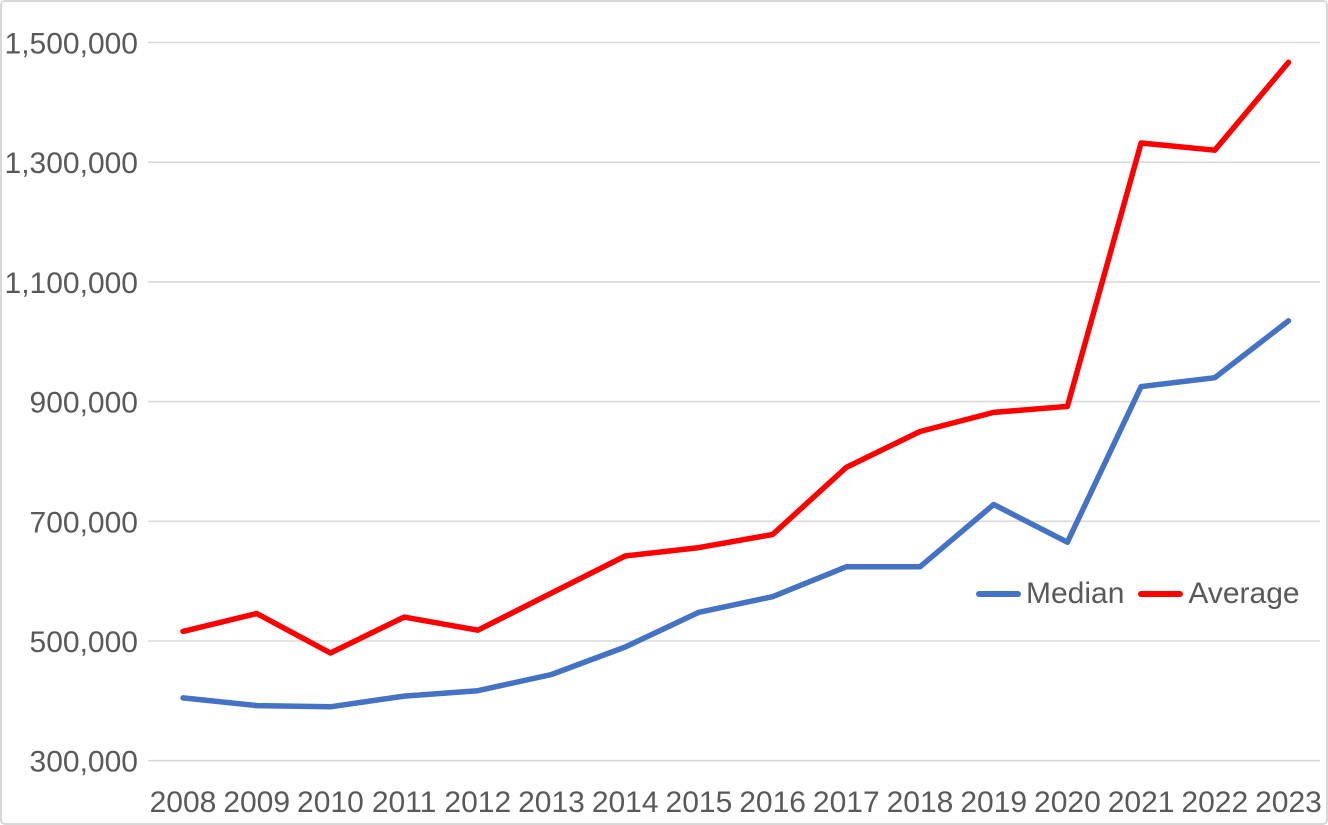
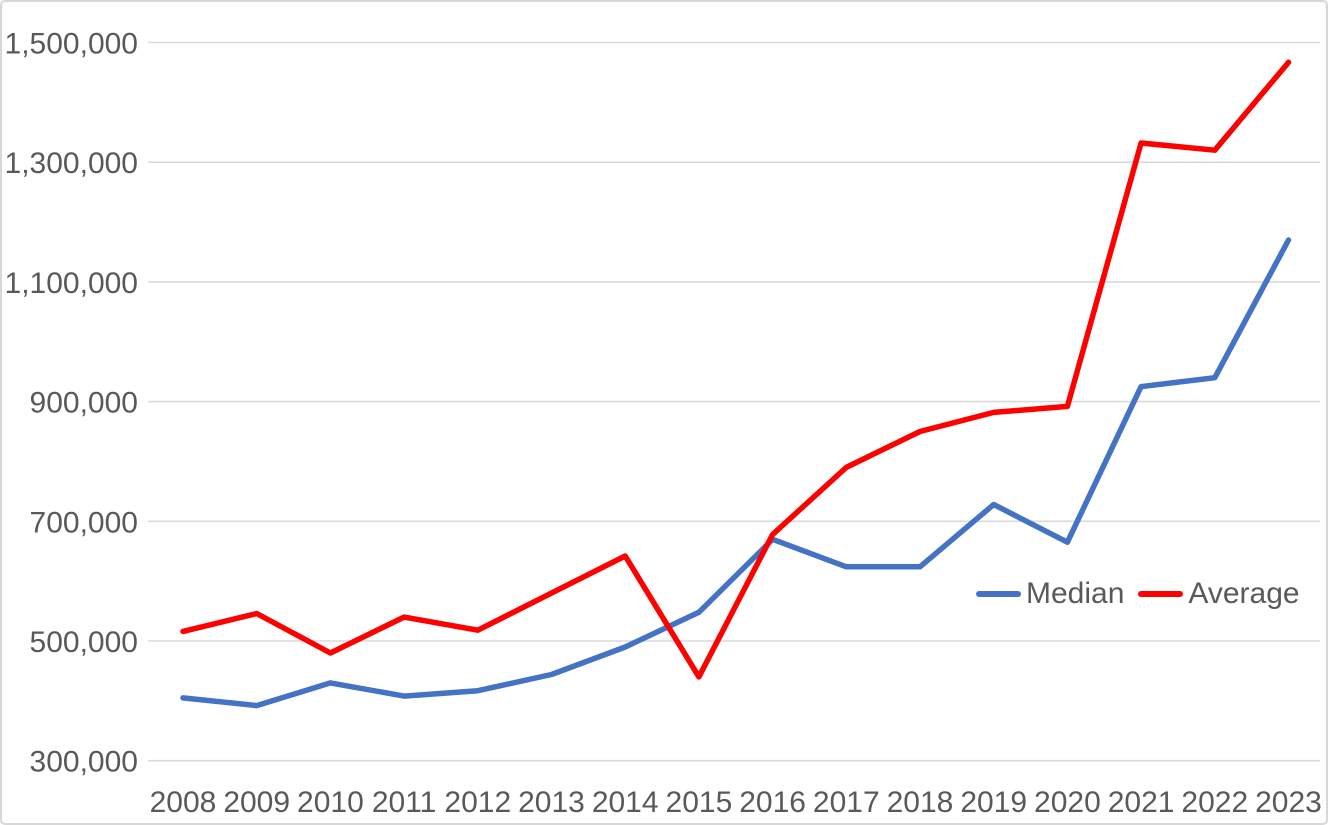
Median/2010: 390000 -> 430000
Average/2015: 660000 -> 440000
Median/2016: 570000 -> 670000
Median/2023: 1040000 -> 1170000
